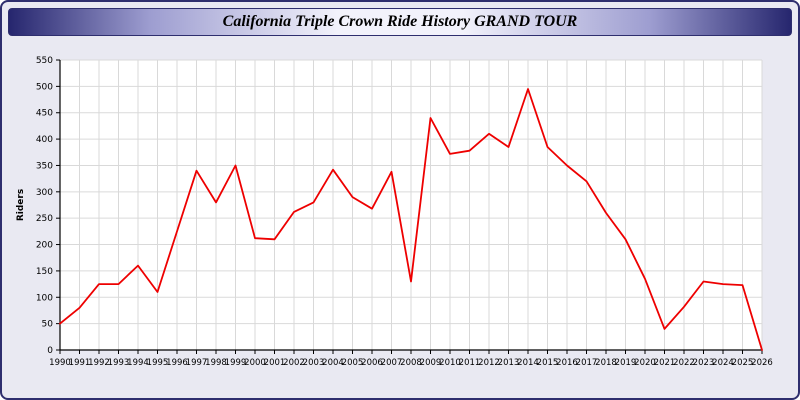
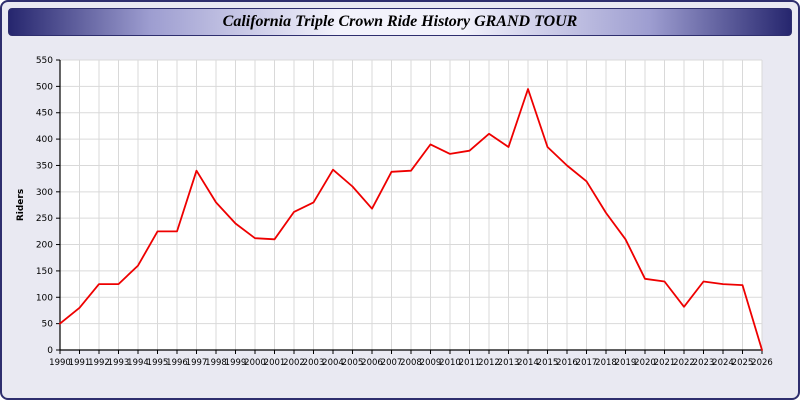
1995: 110 -> 220
1999: 350 -> 240
2005: 290 -> 310
2008: 130 -> 340
2009: 440 -> 390
2021: 40 -> 130
